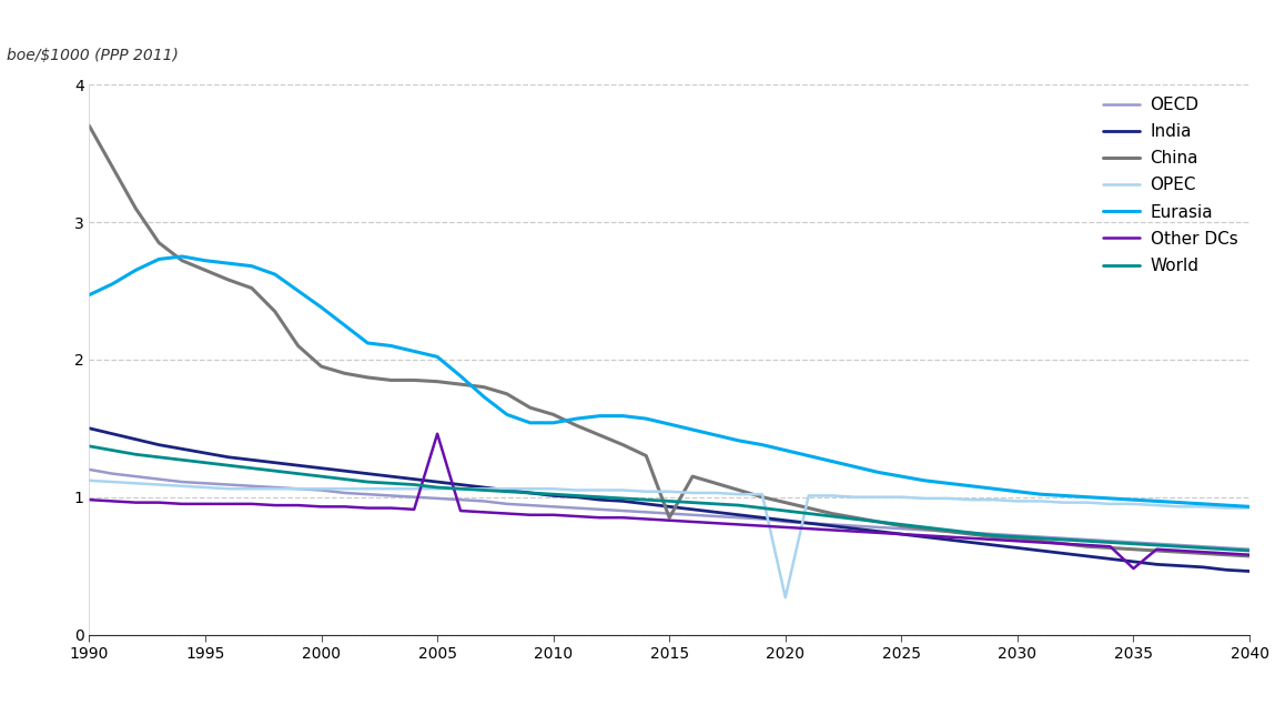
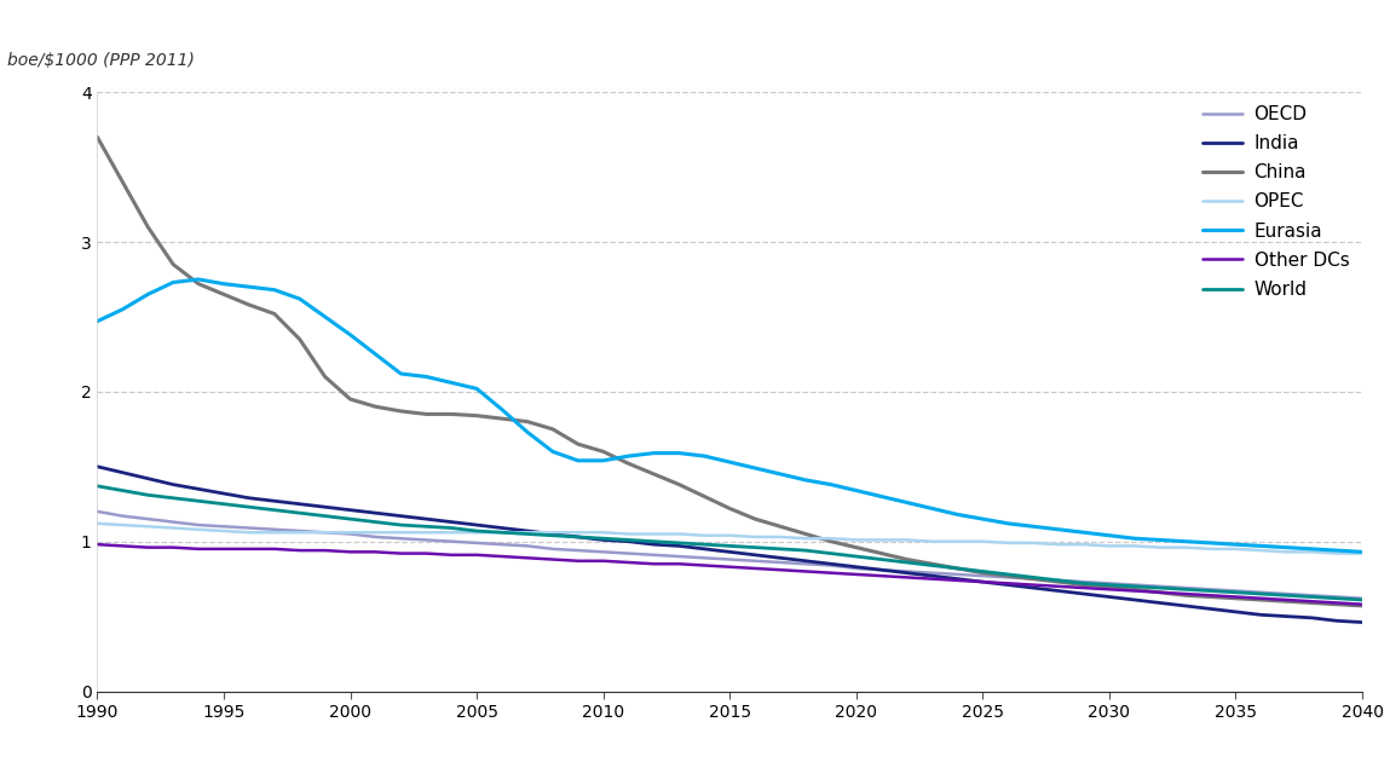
Other DCs/2005: 1.46 -> 0.91
China/2015: 0.85 -> 1.22
OPEC/2020: 0.27 -> 1.01
Other DCs/2035: 0.48 -> 0.63
